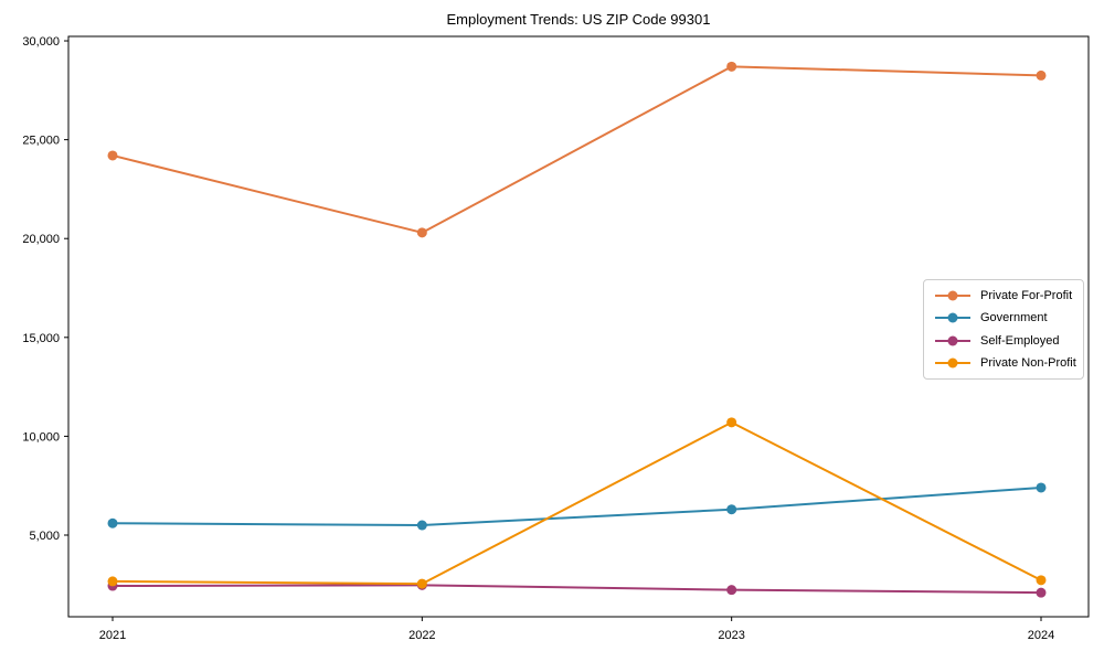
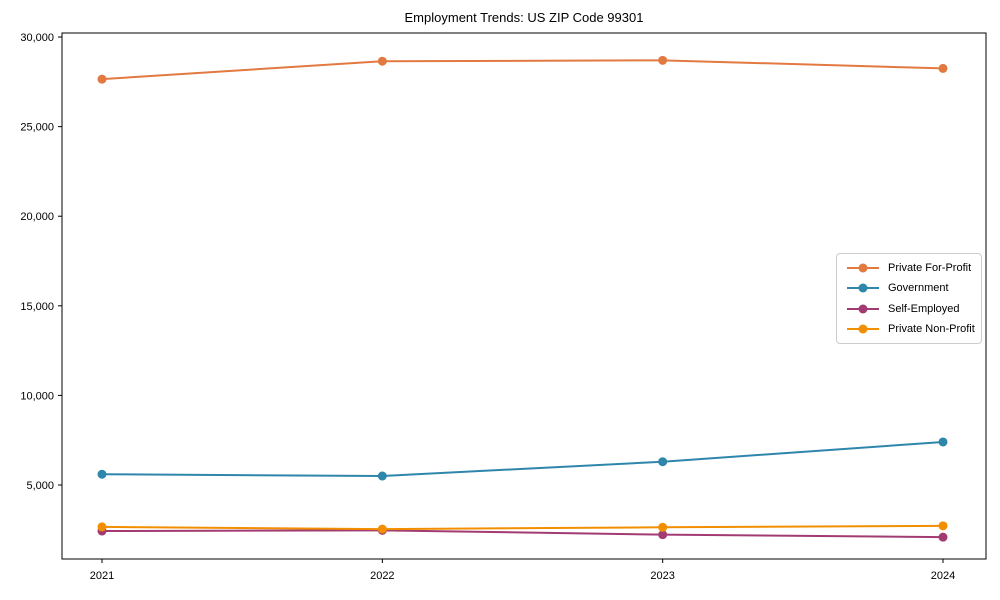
Private For-Profit/2021: 24200 -> 27600
Private For-Profit/2022: 20300 -> 28600
Private Non-Profit/2023: 10700 -> 2600
